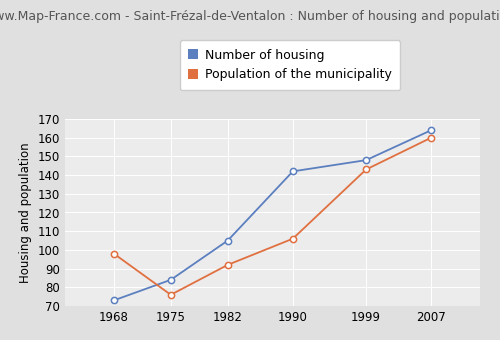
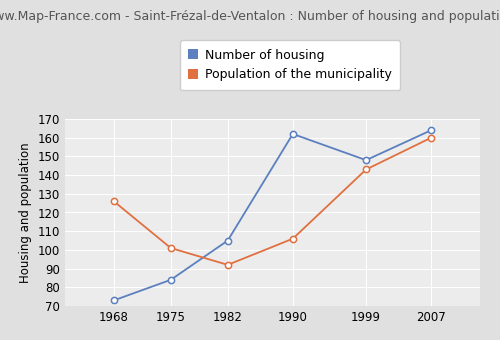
Population of the municipality/1968: 98 -> 126
Population of the municipality/1975: 76 -> 101
Number of housing/1990: 142 -> 162
